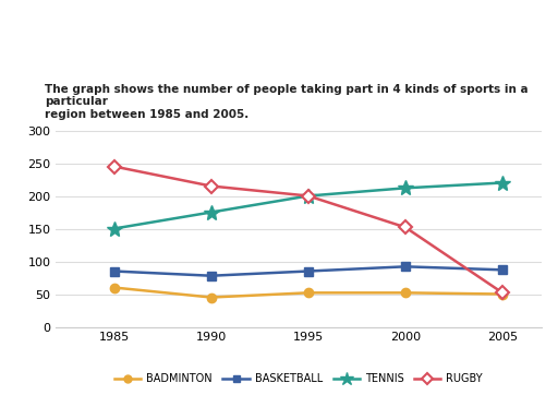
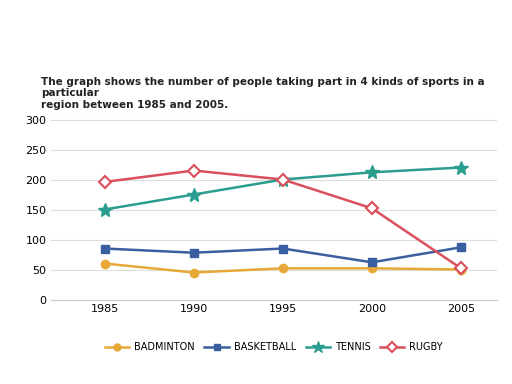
RUGBY/1985: 245 -> 196
BASKETBALL/2000: 92 -> 62
